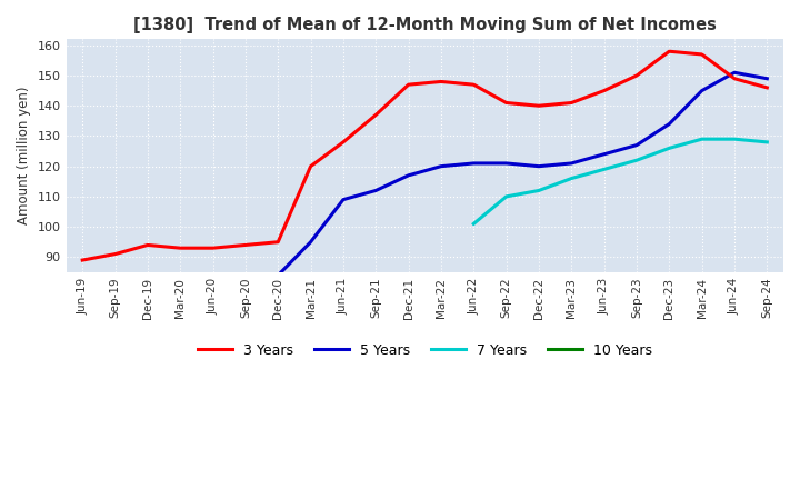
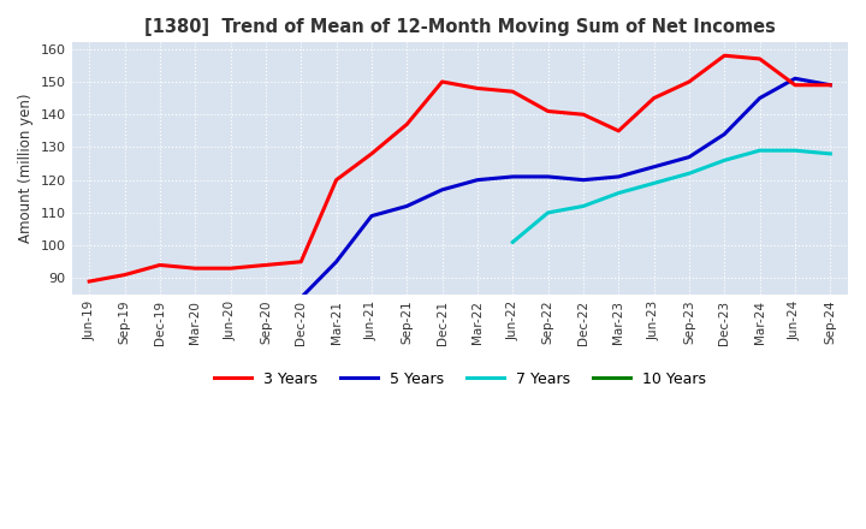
3 Years/Dec-21: 147 -> 150
3 Years/Mar-23: 141 -> 135
3 Years/Sep-24: 146 -> 149
